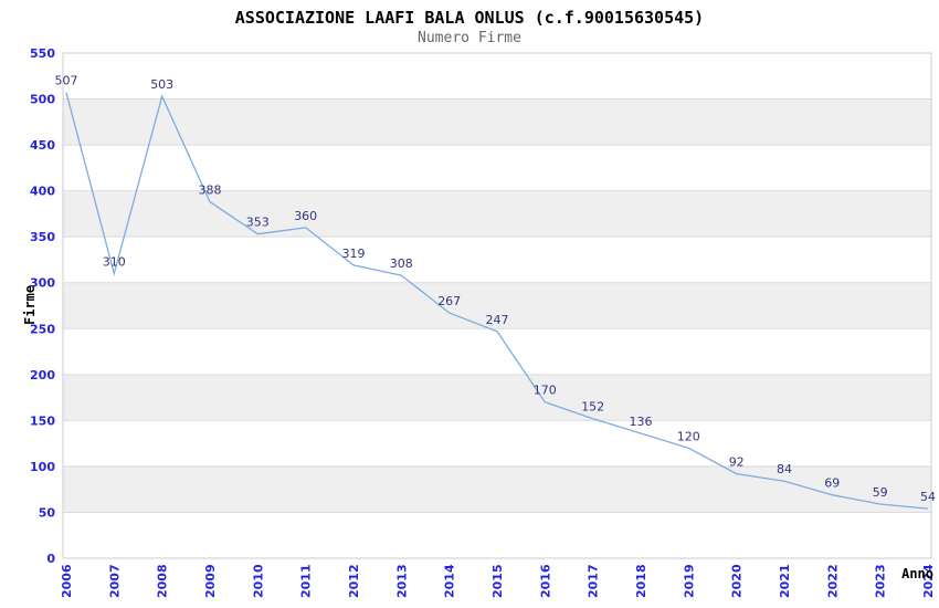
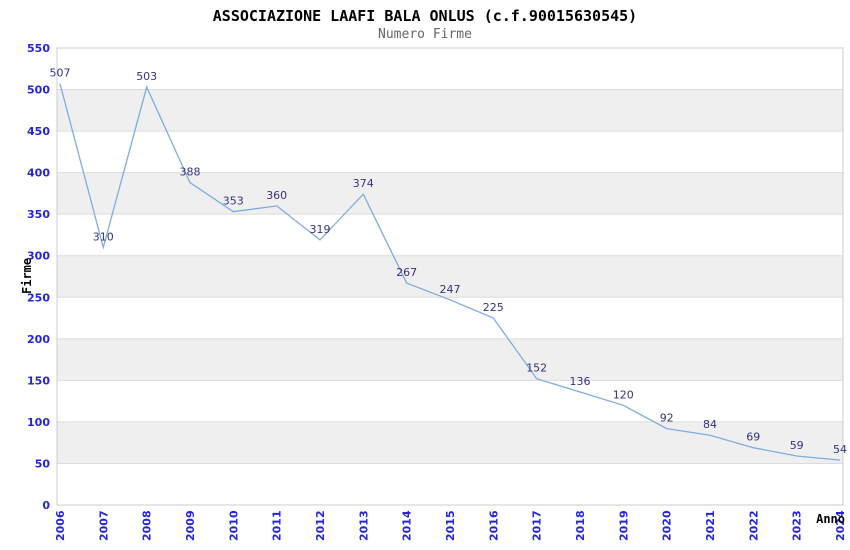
2013: 308 -> 374
2016: 170 -> 225
